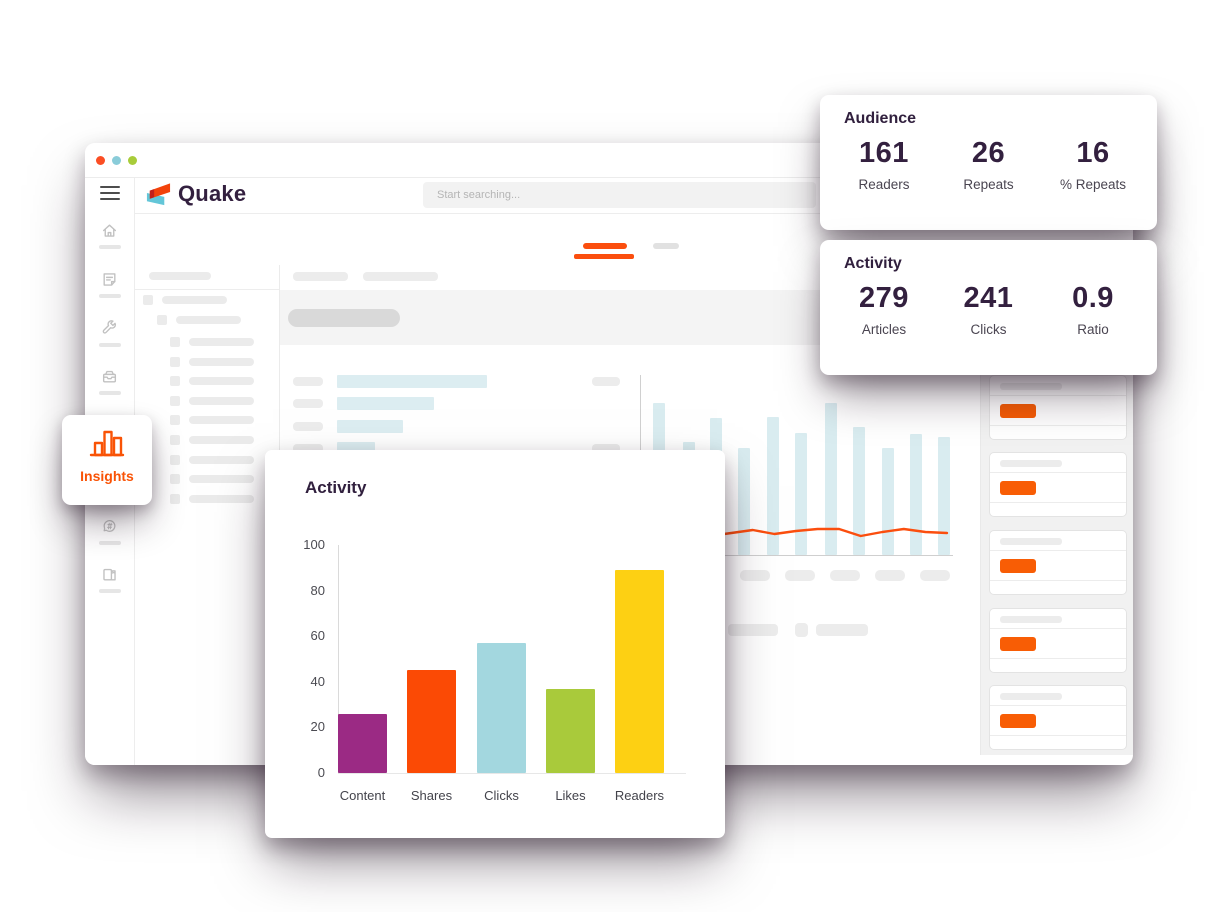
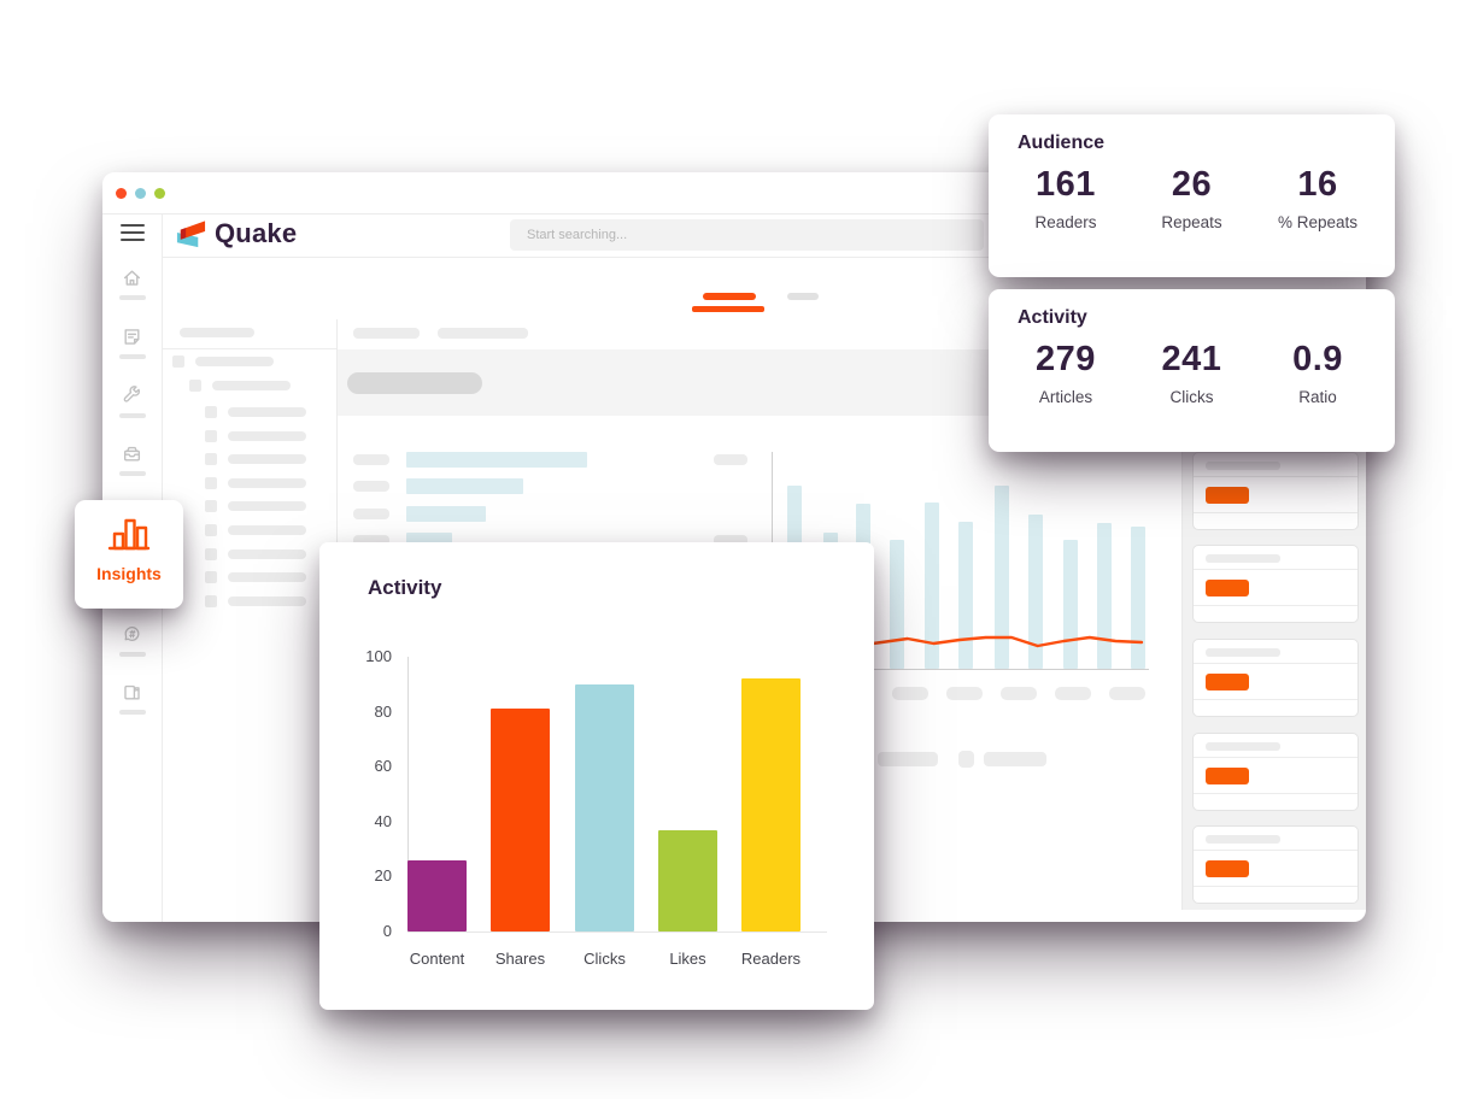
Shares: 45 -> 81
Clicks: 57 -> 90
Readers: 89 -> 92
